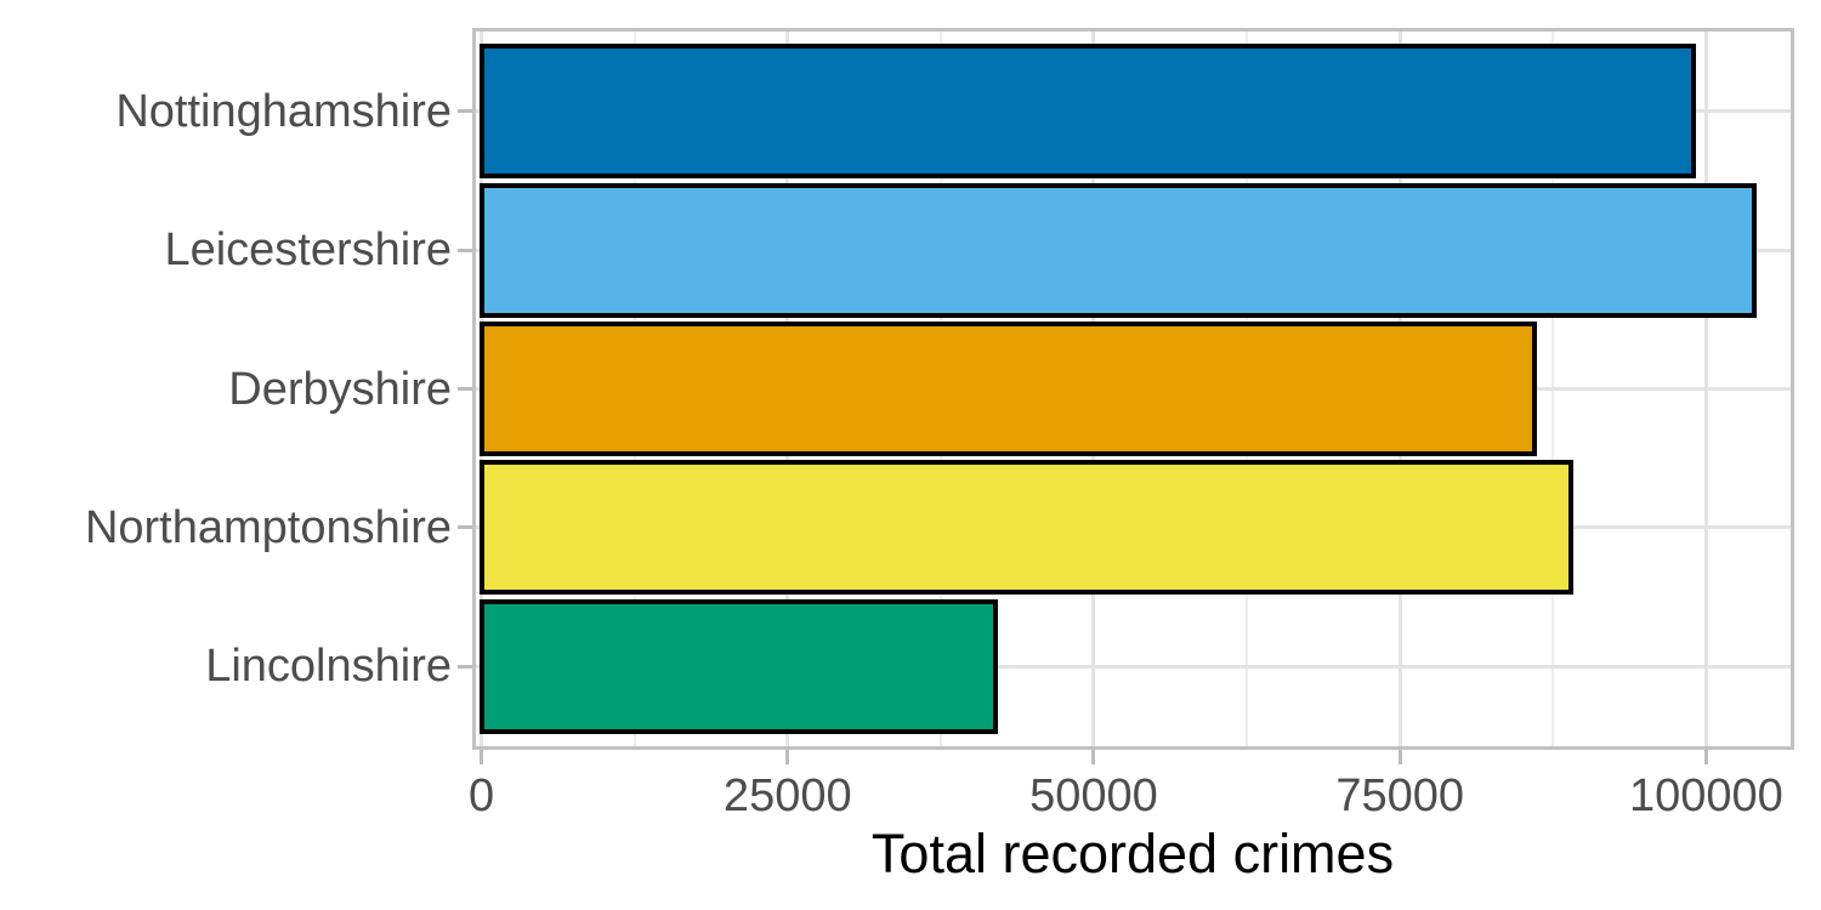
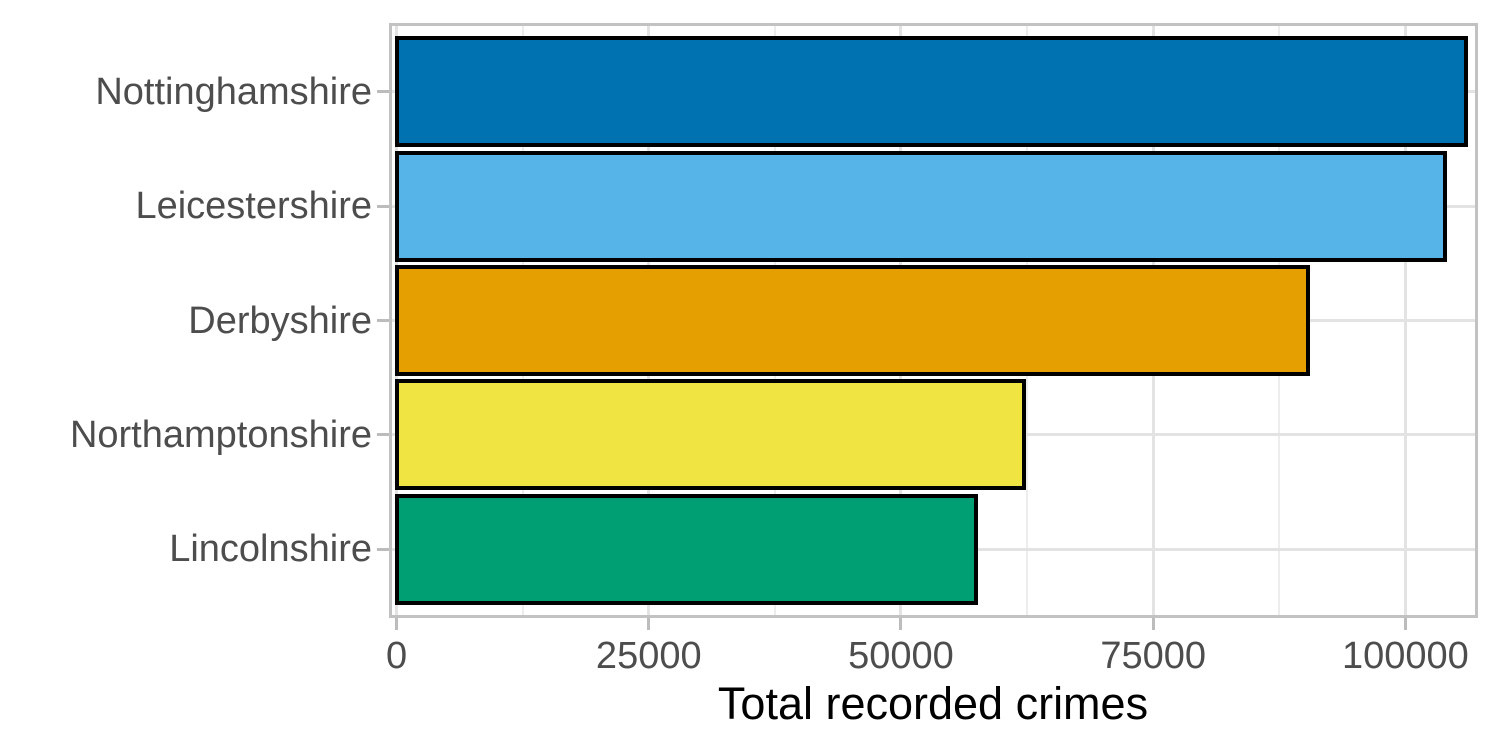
Nottinghamshire: 99000 -> 106000
Derbyshire: 86000 -> 90000
Northamptonshire: 89000 -> 62000
Lincolnshire: 42000 -> 57000
